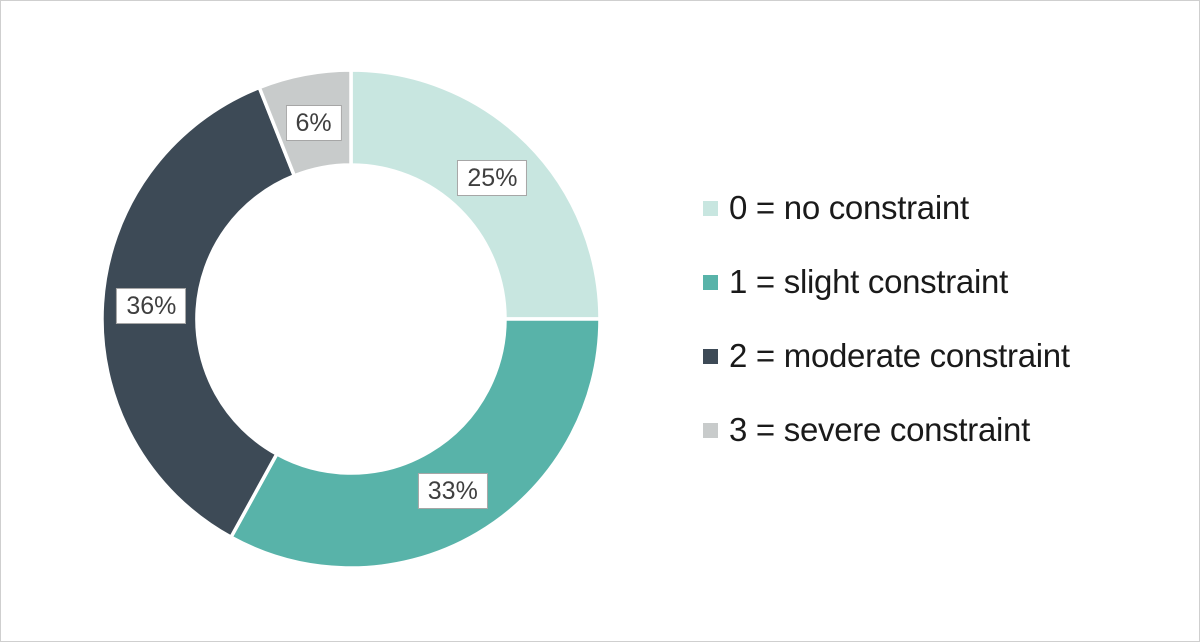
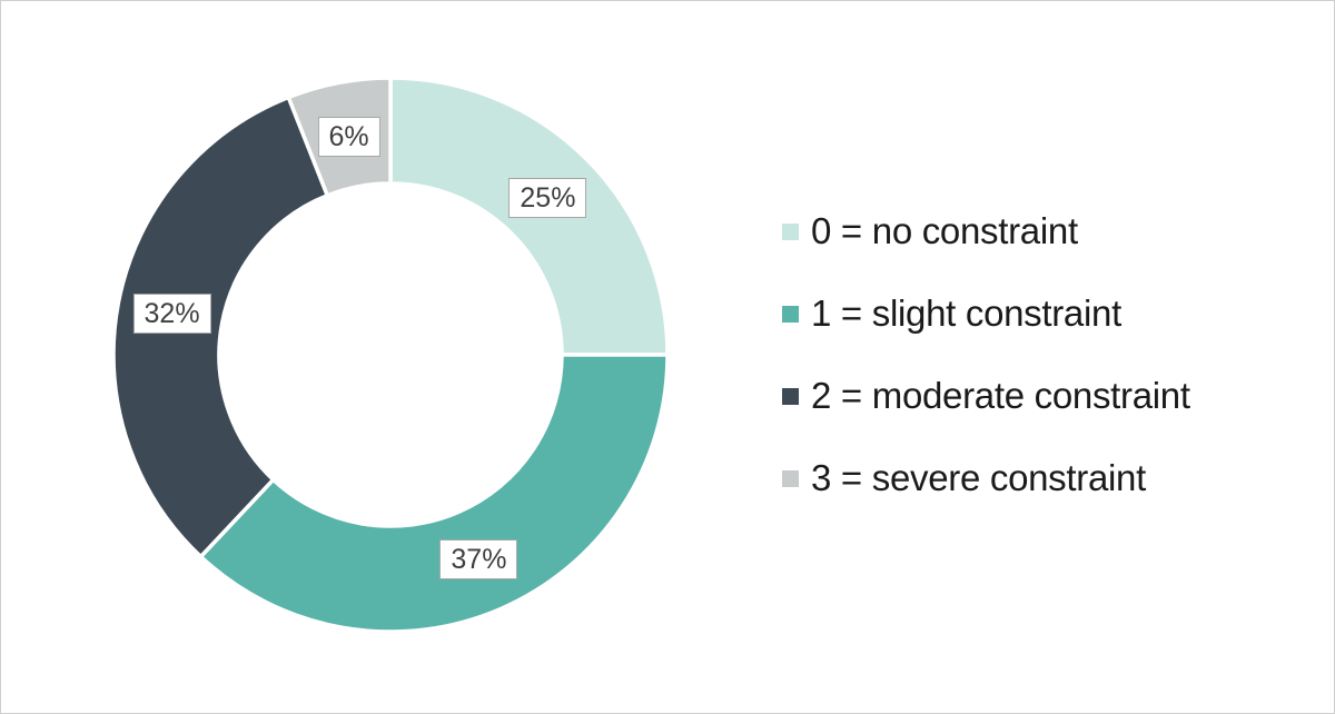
1 = slight constraint: 33% -> 37%
2 = moderate constraint: 36% -> 32%
